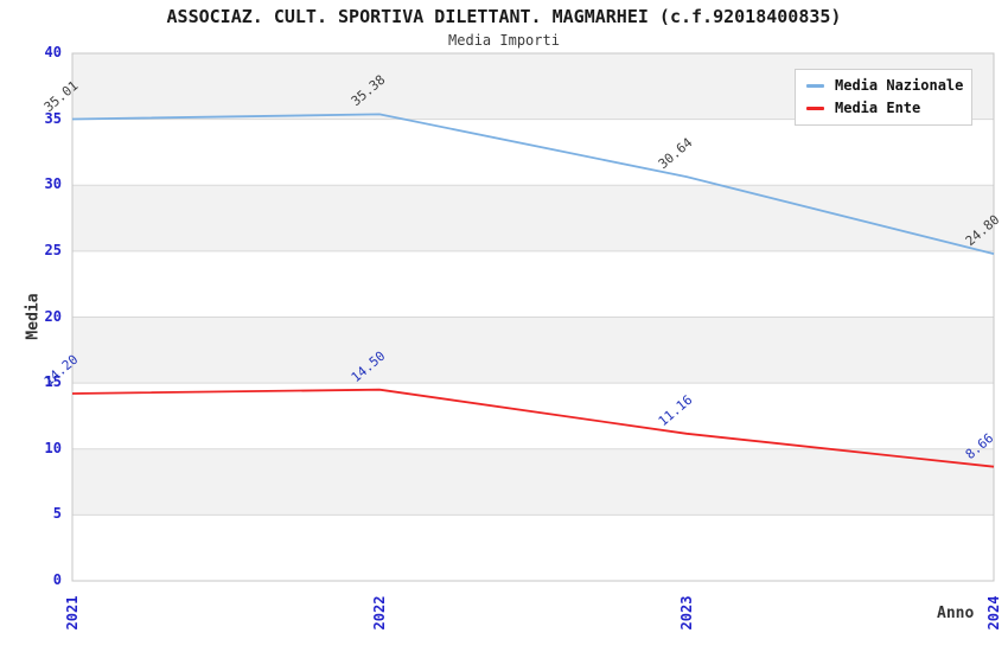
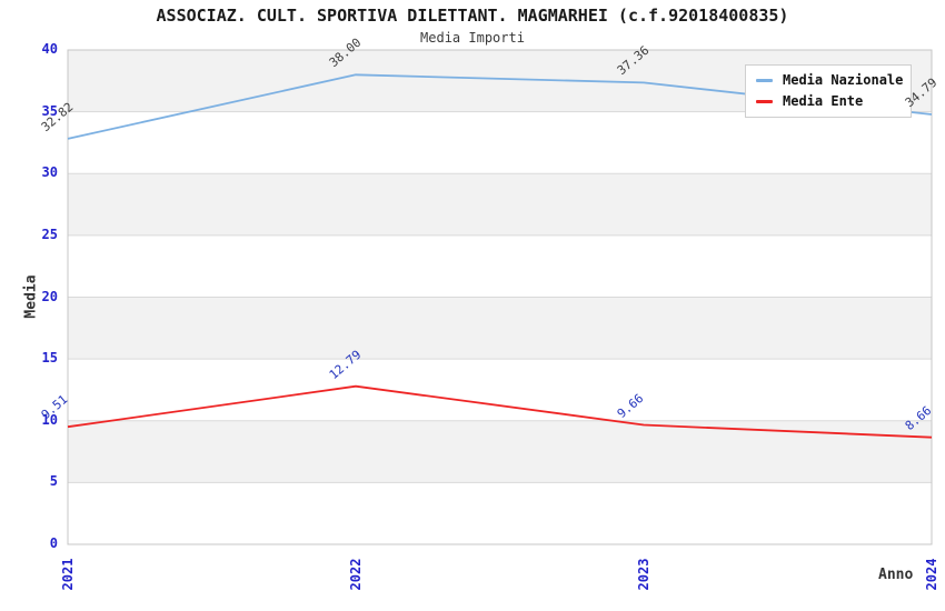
Media Nazionale/2021: 35.01 -> 32.82
Media Ente/2021: 14.20 -> 9.51
Media Nazionale/2022: 35.38 -> 38.00
Media Ente/2022: 14.50 -> 12.79
Media Nazionale/2023: 30.64 -> 37.36
Media Ente/2023: 11.16 -> 9.66
Media Nazionale/2024: 24.80 -> 34.79
